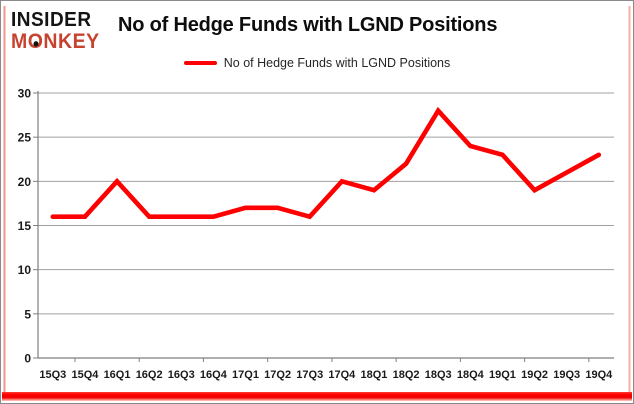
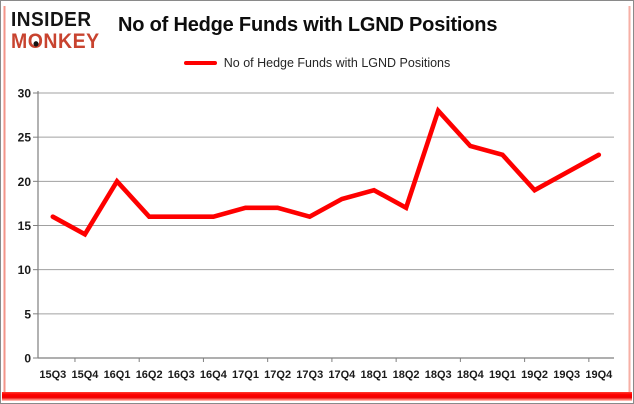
15Q4: 16 -> 14
17Q4: 20 -> 18
18Q2: 22 -> 17
